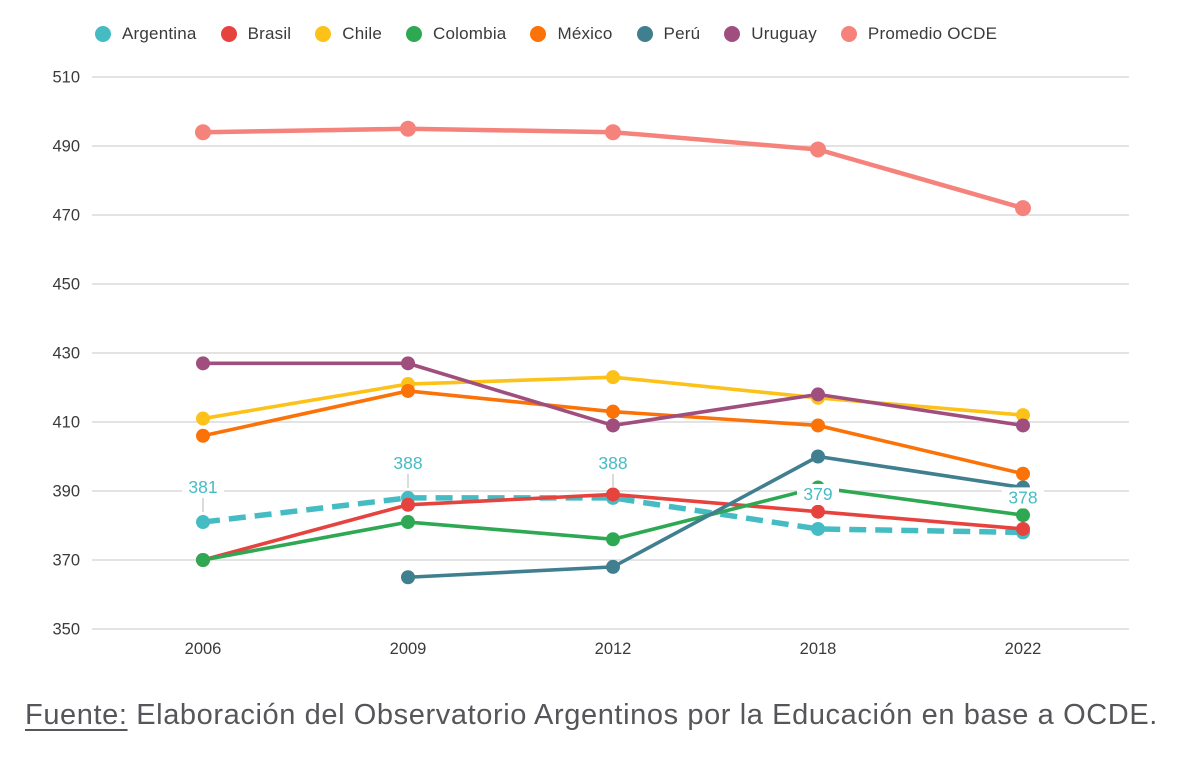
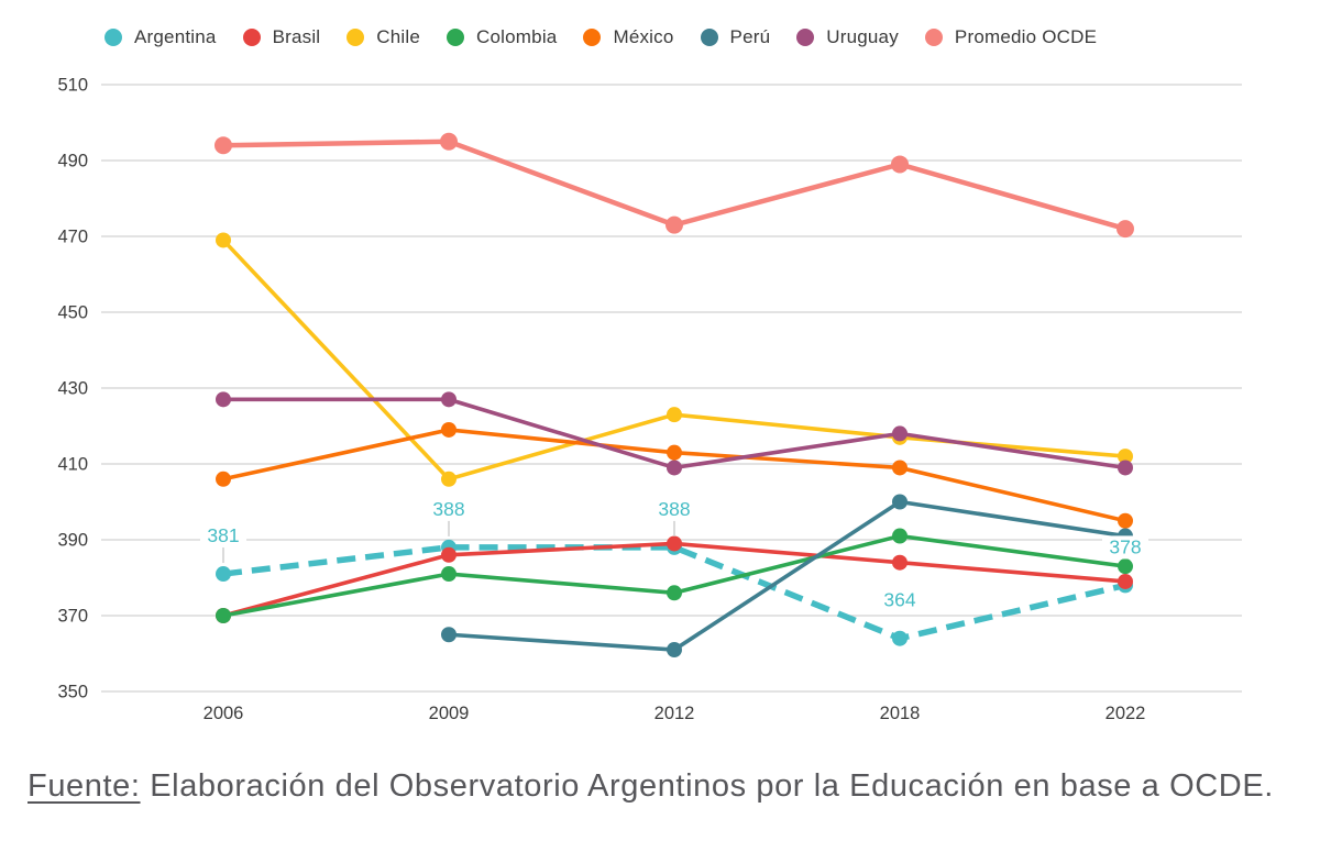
Chile/2006: 411 -> 469
Chile/2009: 421 -> 406
Perú/2012: 368 -> 361
Promedio OCDE/2012: 494 -> 473
Argentina/2018: 379 -> 364
